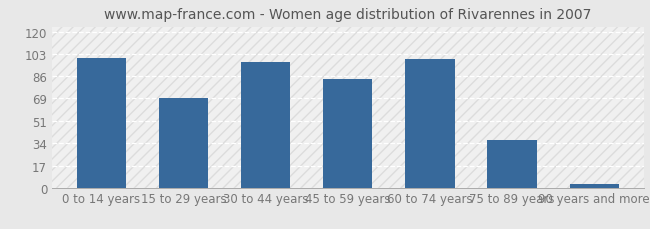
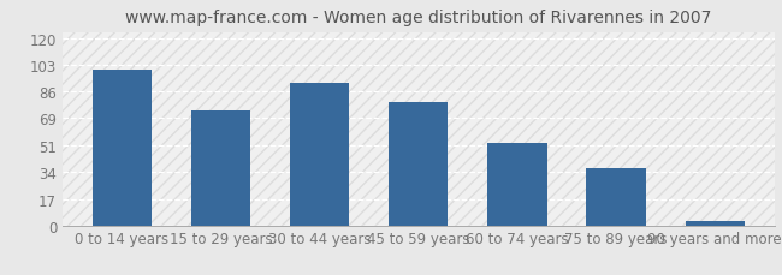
15 to 29 years: 69 -> 74
30 to 44 years: 97 -> 91
45 to 59 years: 84 -> 79
60 to 74 years: 99 -> 53
